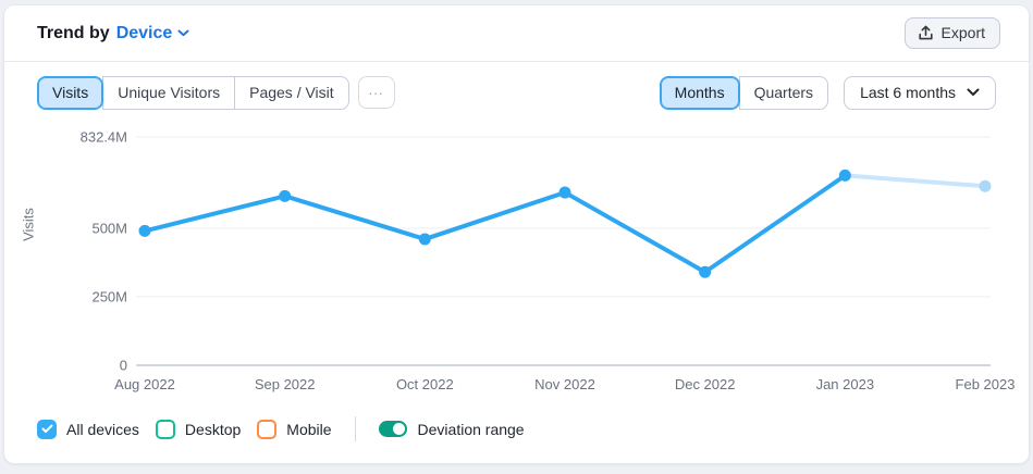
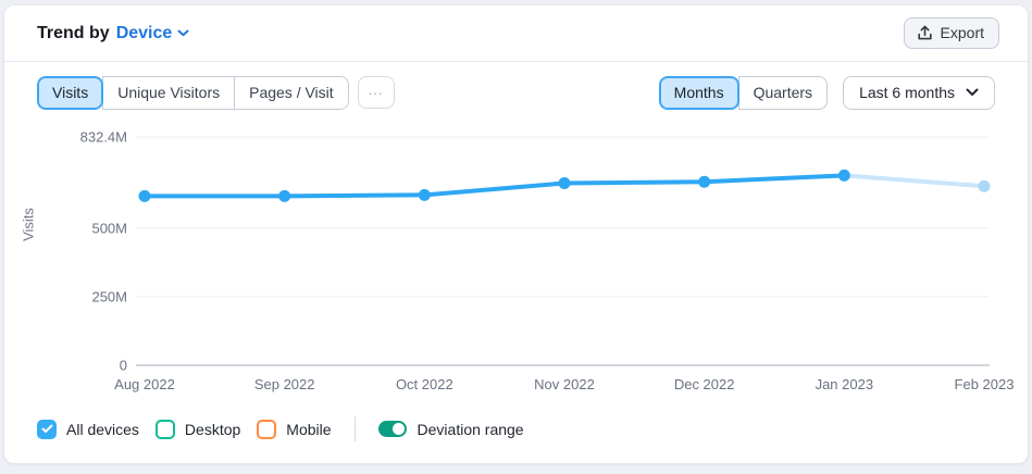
Aug 2022: 490M -> 620M
Oct 2022: 460M -> 620M
Nov 2022: 630M -> 660M
Dec 2022: 340M -> 670M
